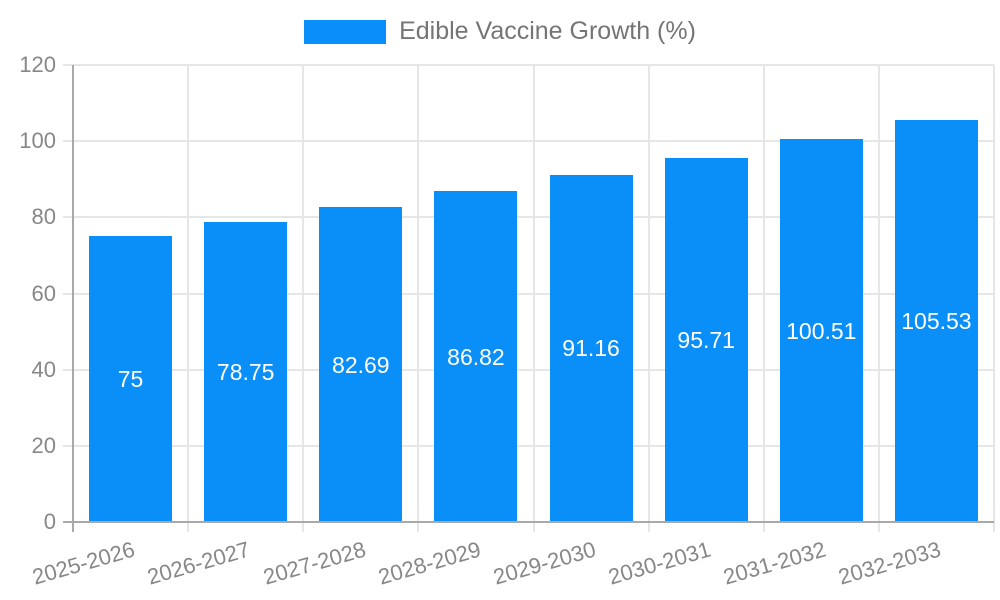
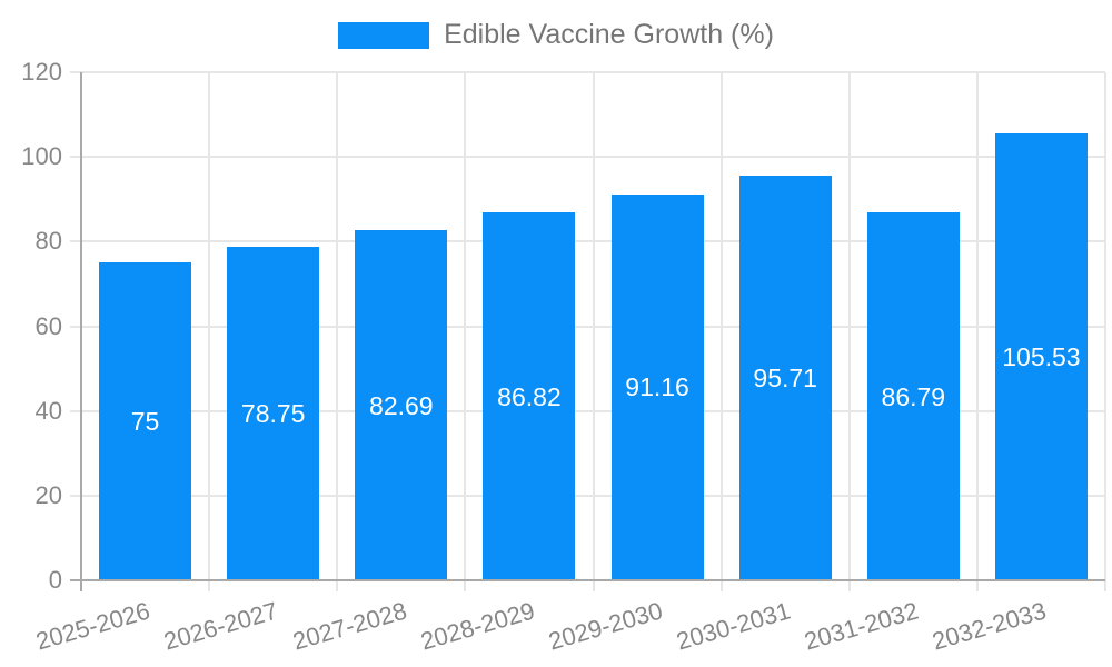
2031-2032: 100.51 -> 86.79
